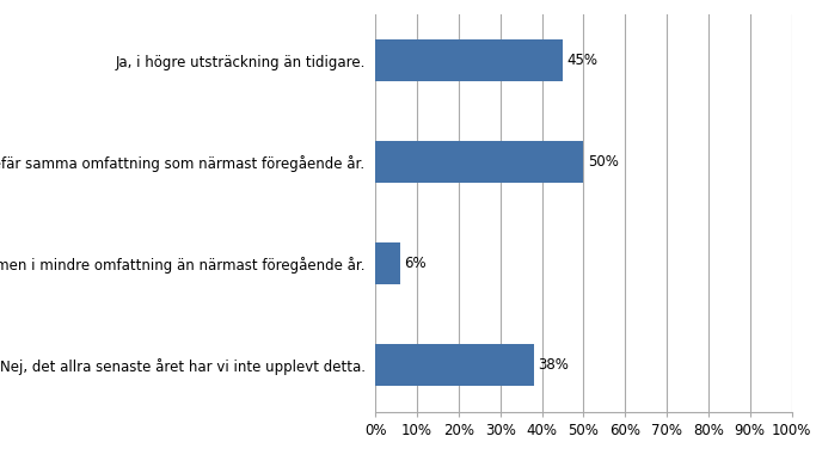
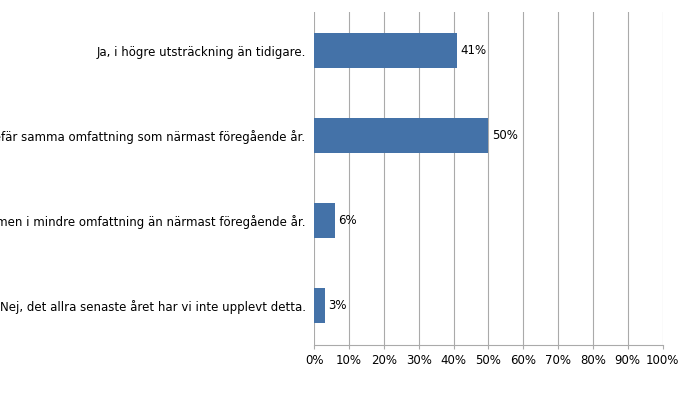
Ja, i högre utsträckning än tidigare.: 45% -> 41%
Nej, det allra senaste året har vi inte upplevt detta.: 38% -> 3%
